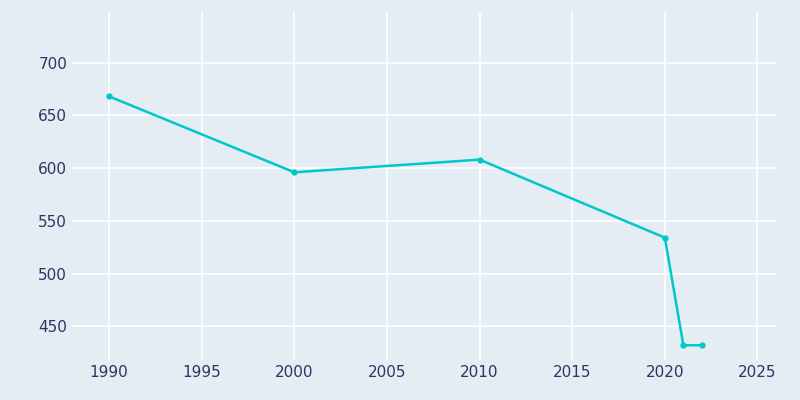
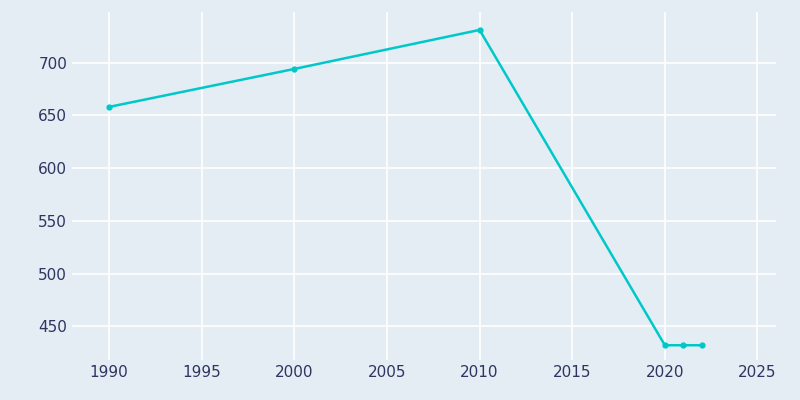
1990: 668 -> 658
2000: 596 -> 694
2010: 608 -> 731
2020: 534 -> 432
